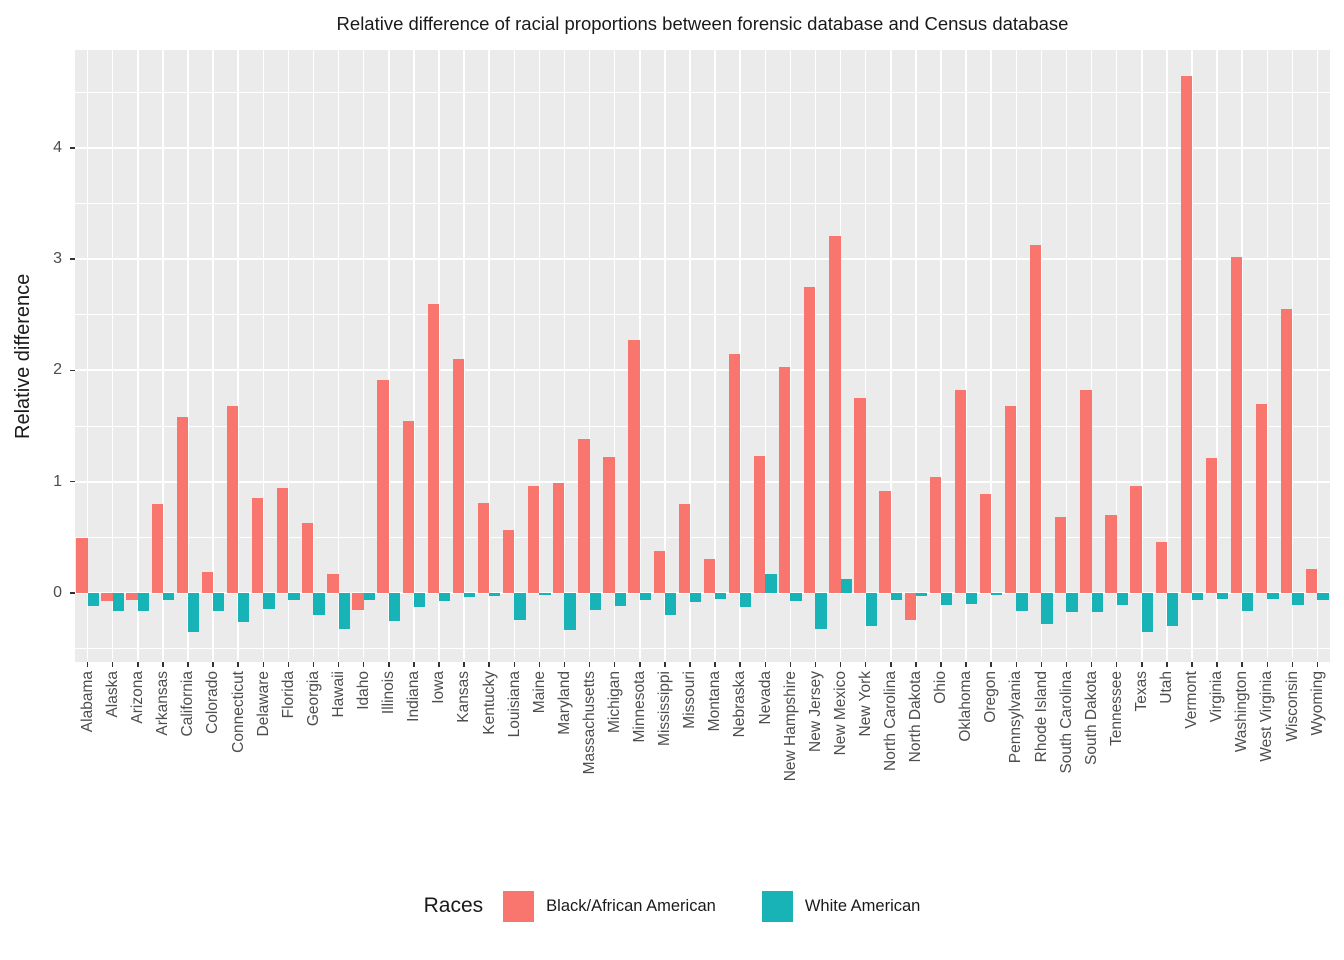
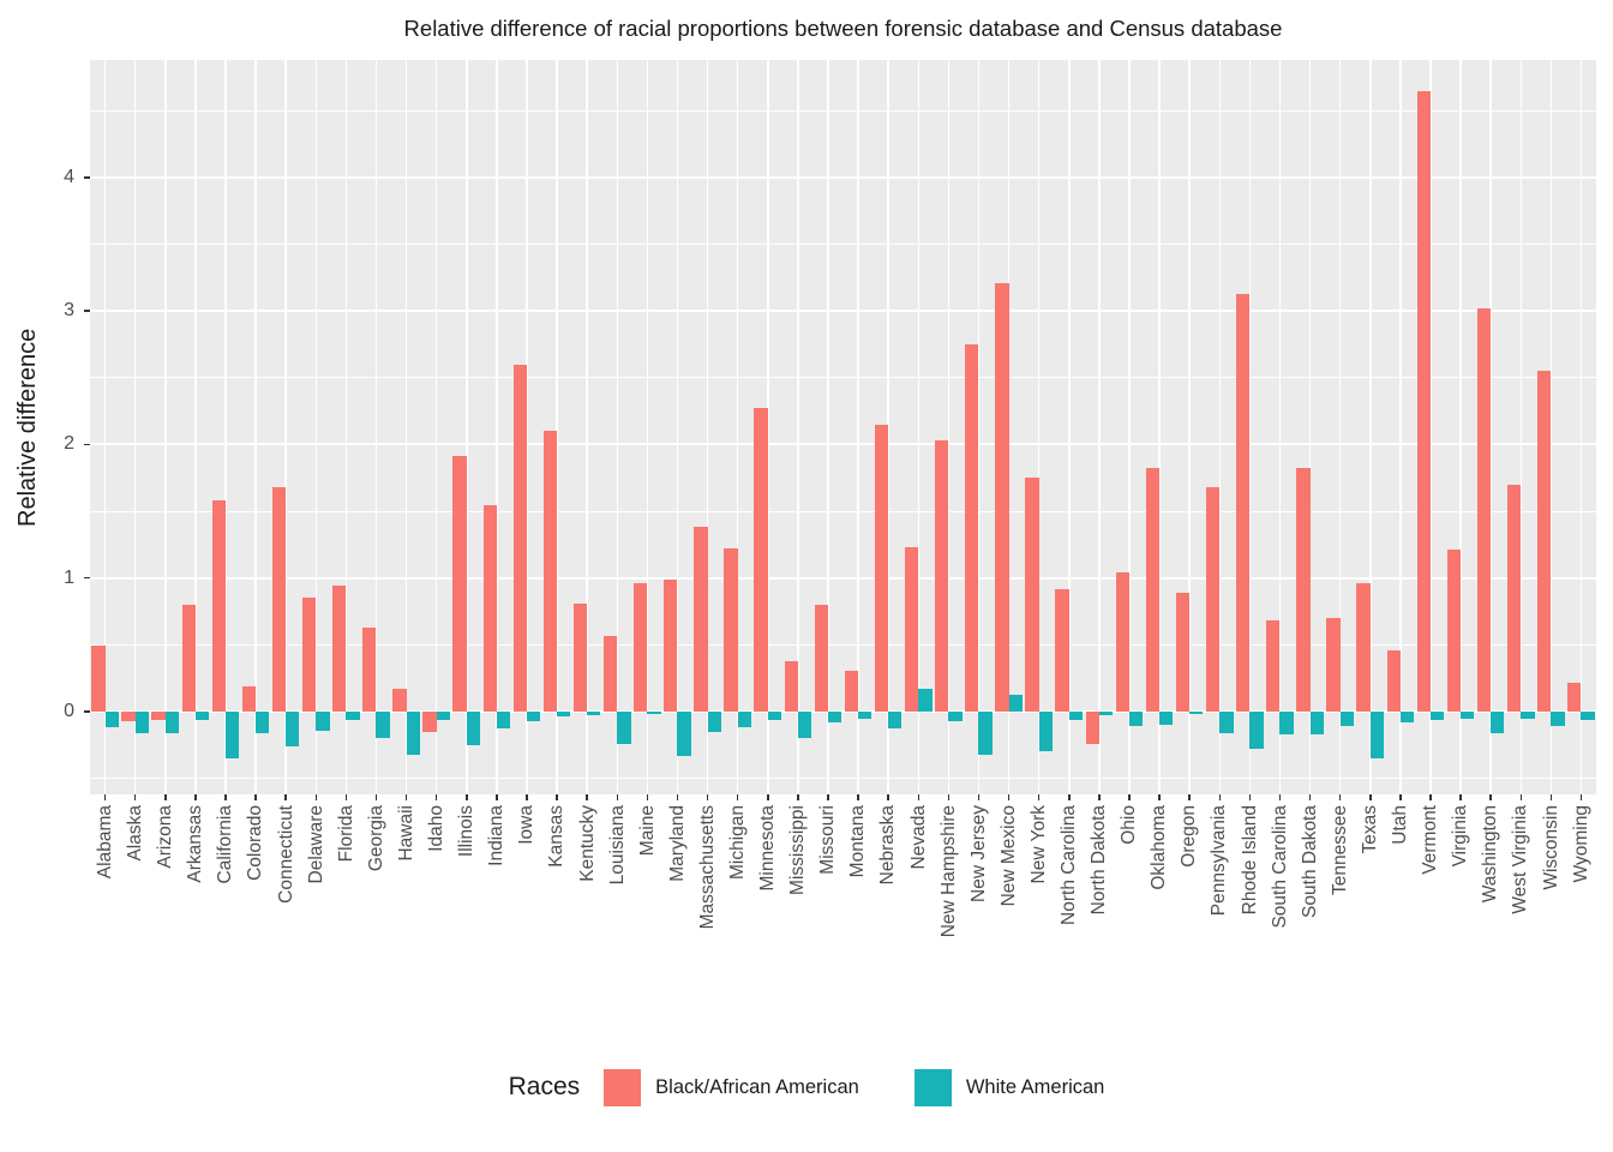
White American/Utah: -0.30 -> -0.08
